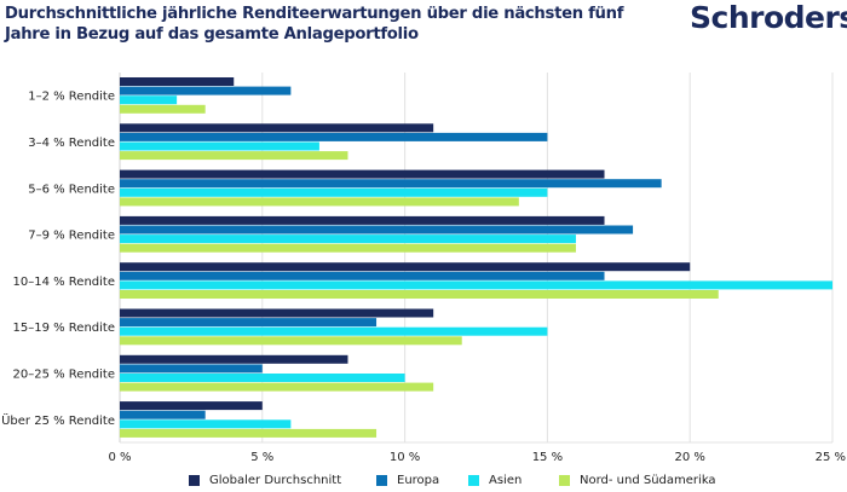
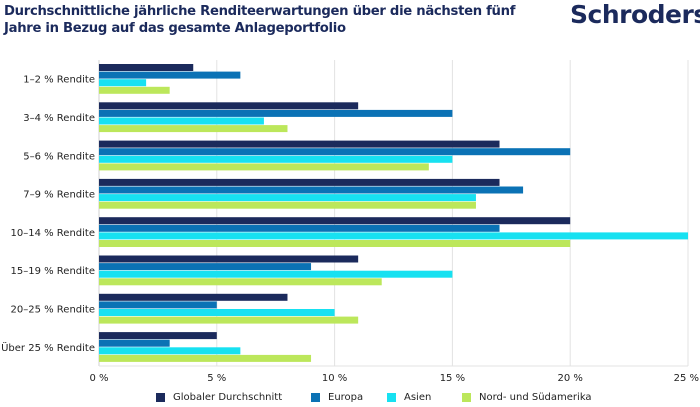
Europa/5–6 % Rendite: 19% -> 20%
Nord- und Südamerika/10–14 % Rendite: 21% -> 20%
